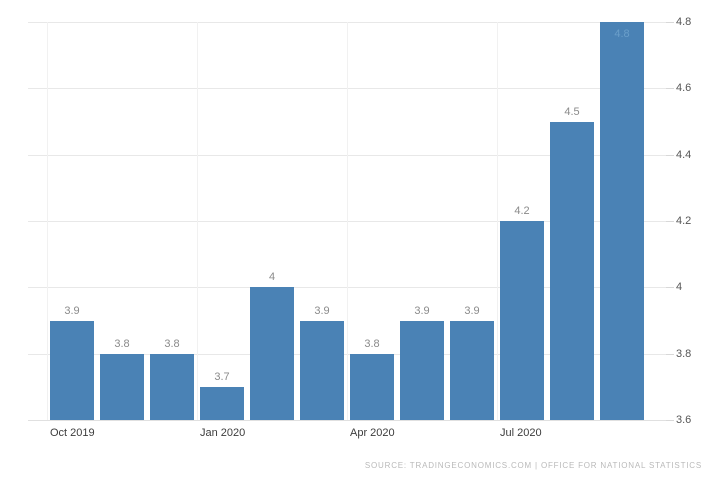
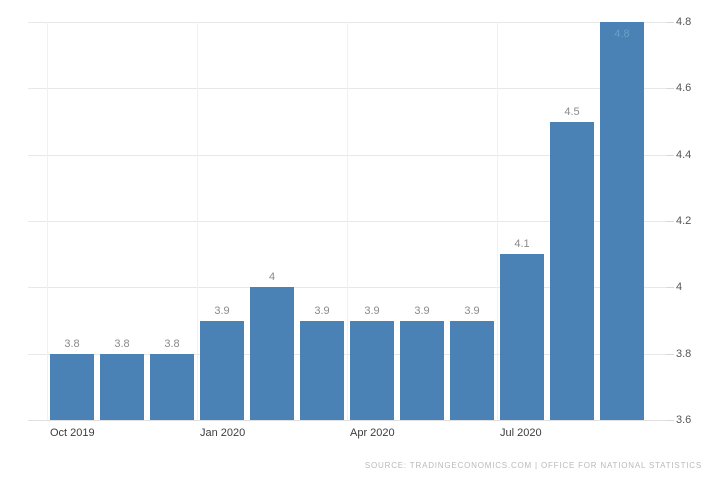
Oct 2019: 3.9 -> 3.8
Jan 2020: 3.7 -> 3.9
Apr 2020: 3.8 -> 3.9
Jul 2020: 4.2 -> 4.1
